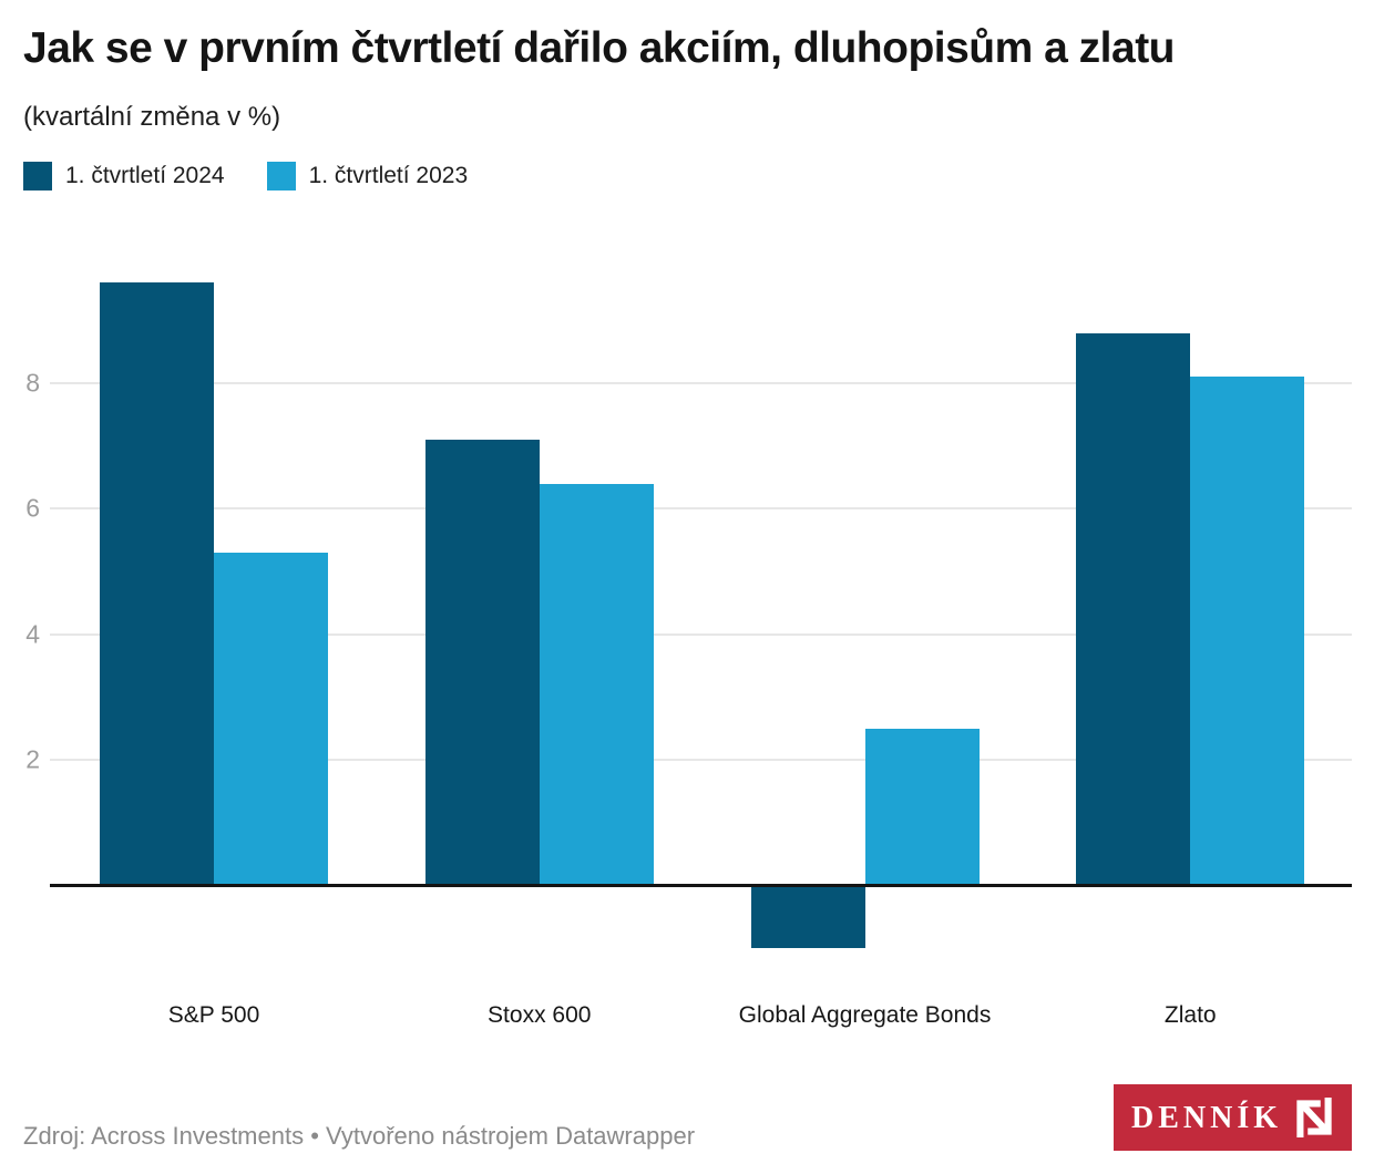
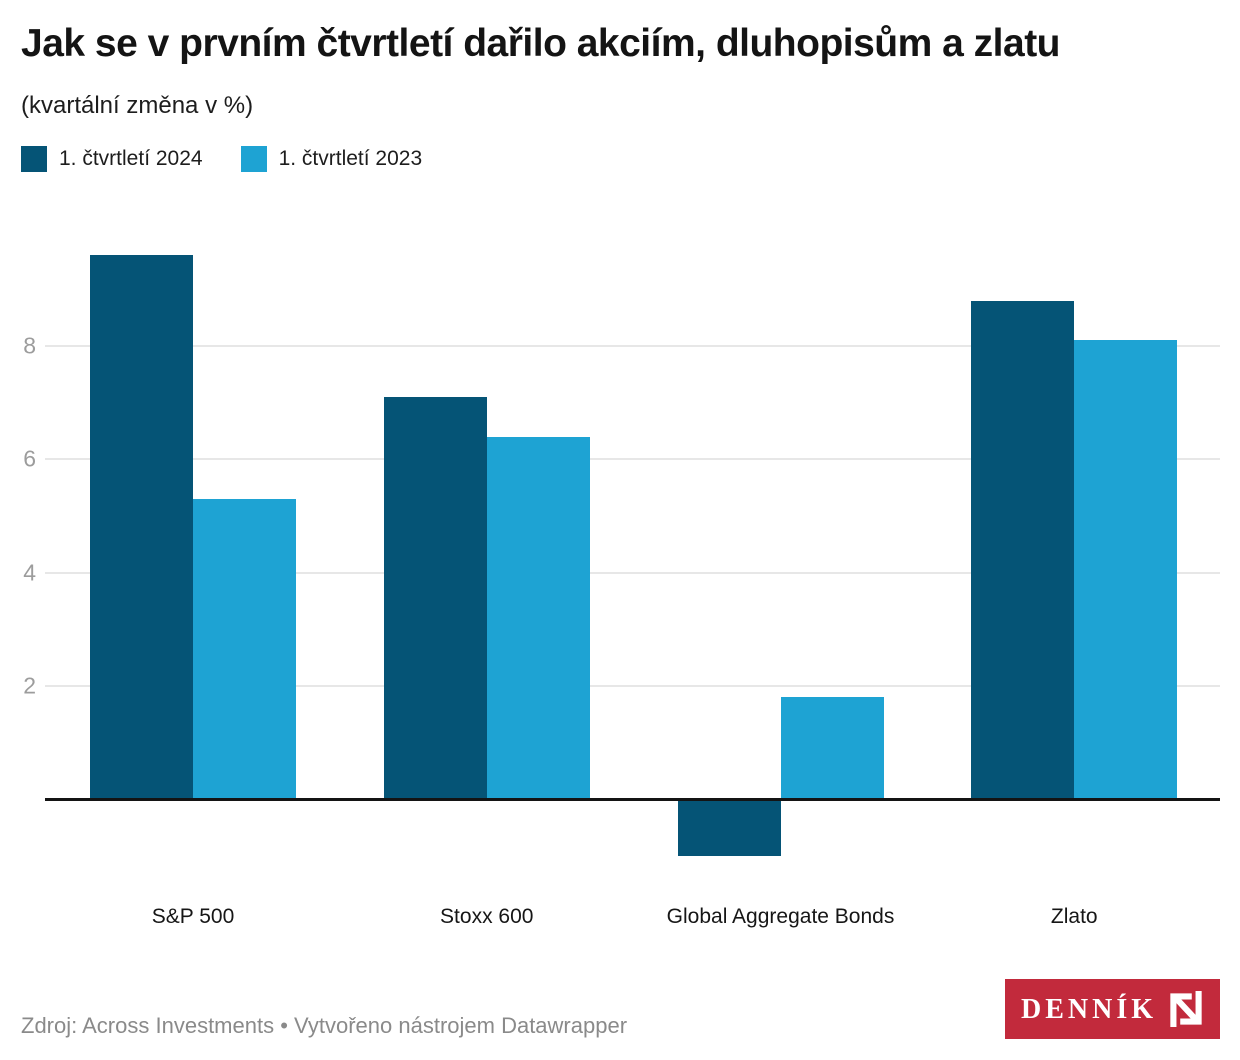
1. čtvrtletí 2023/Global Aggregate Bonds: 2.5 -> 1.8
